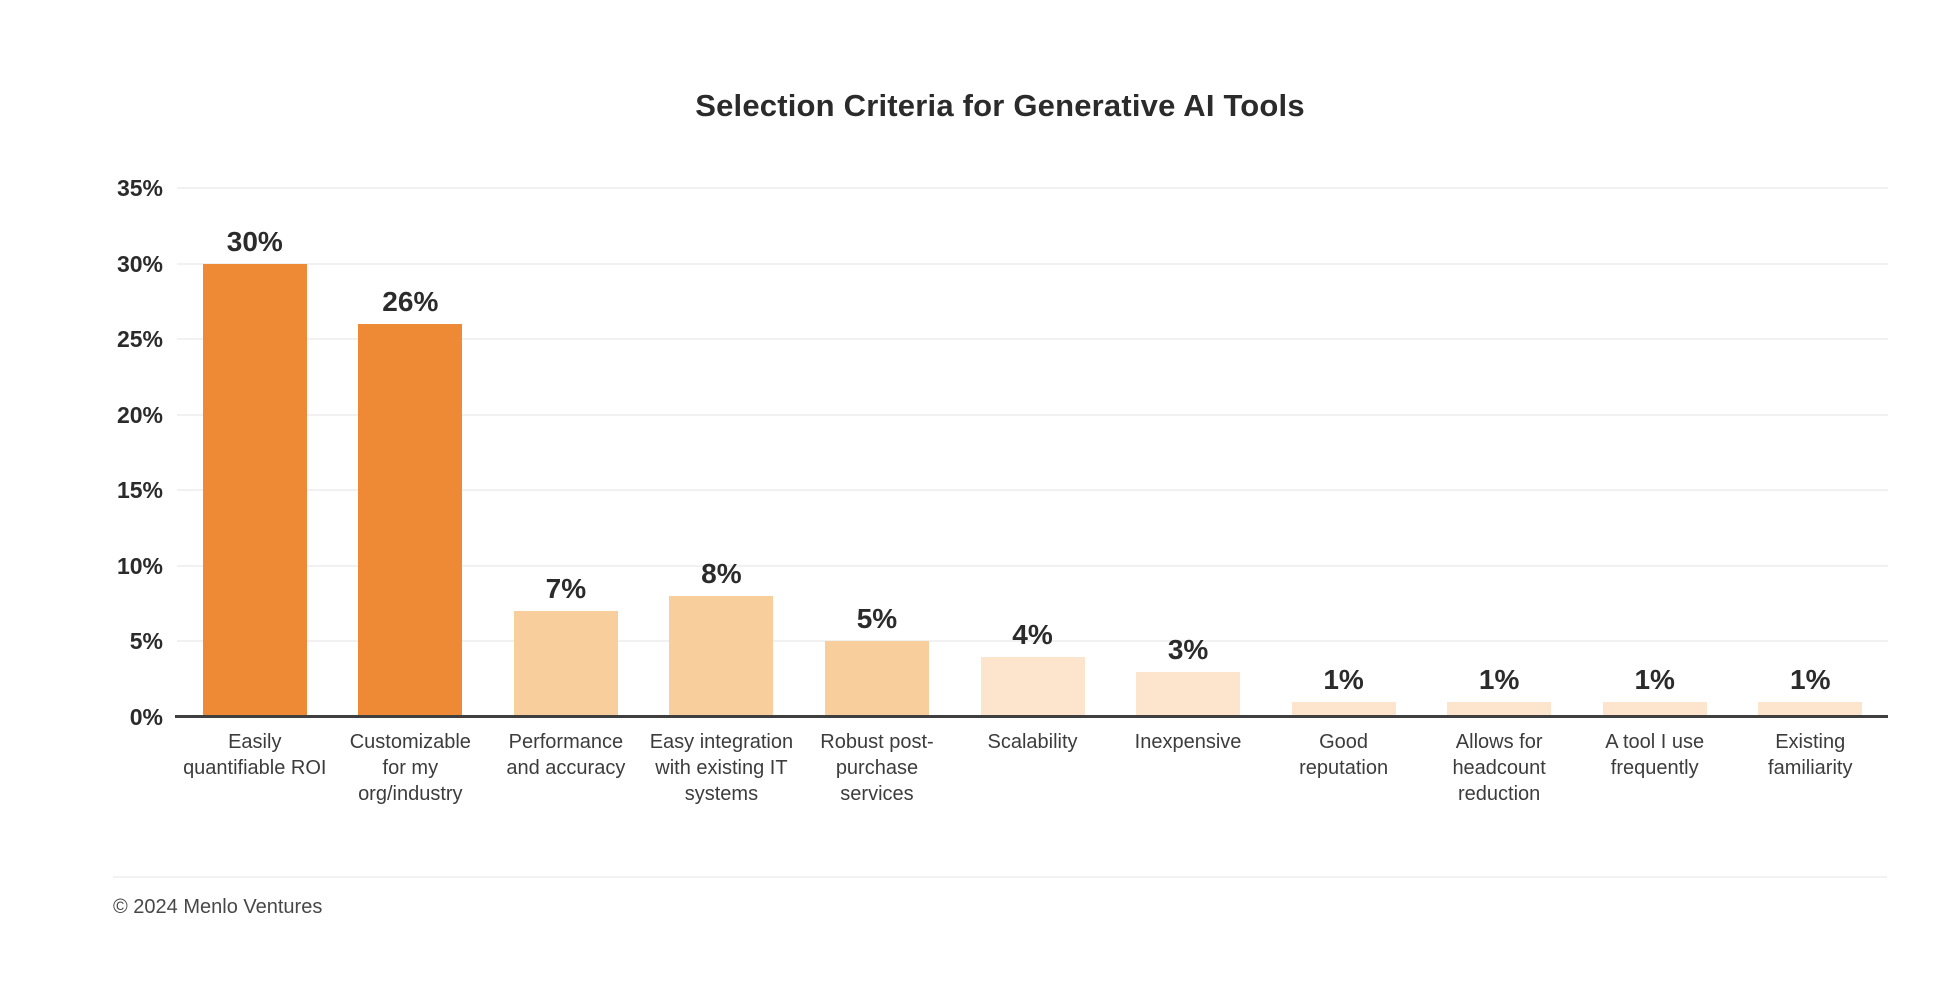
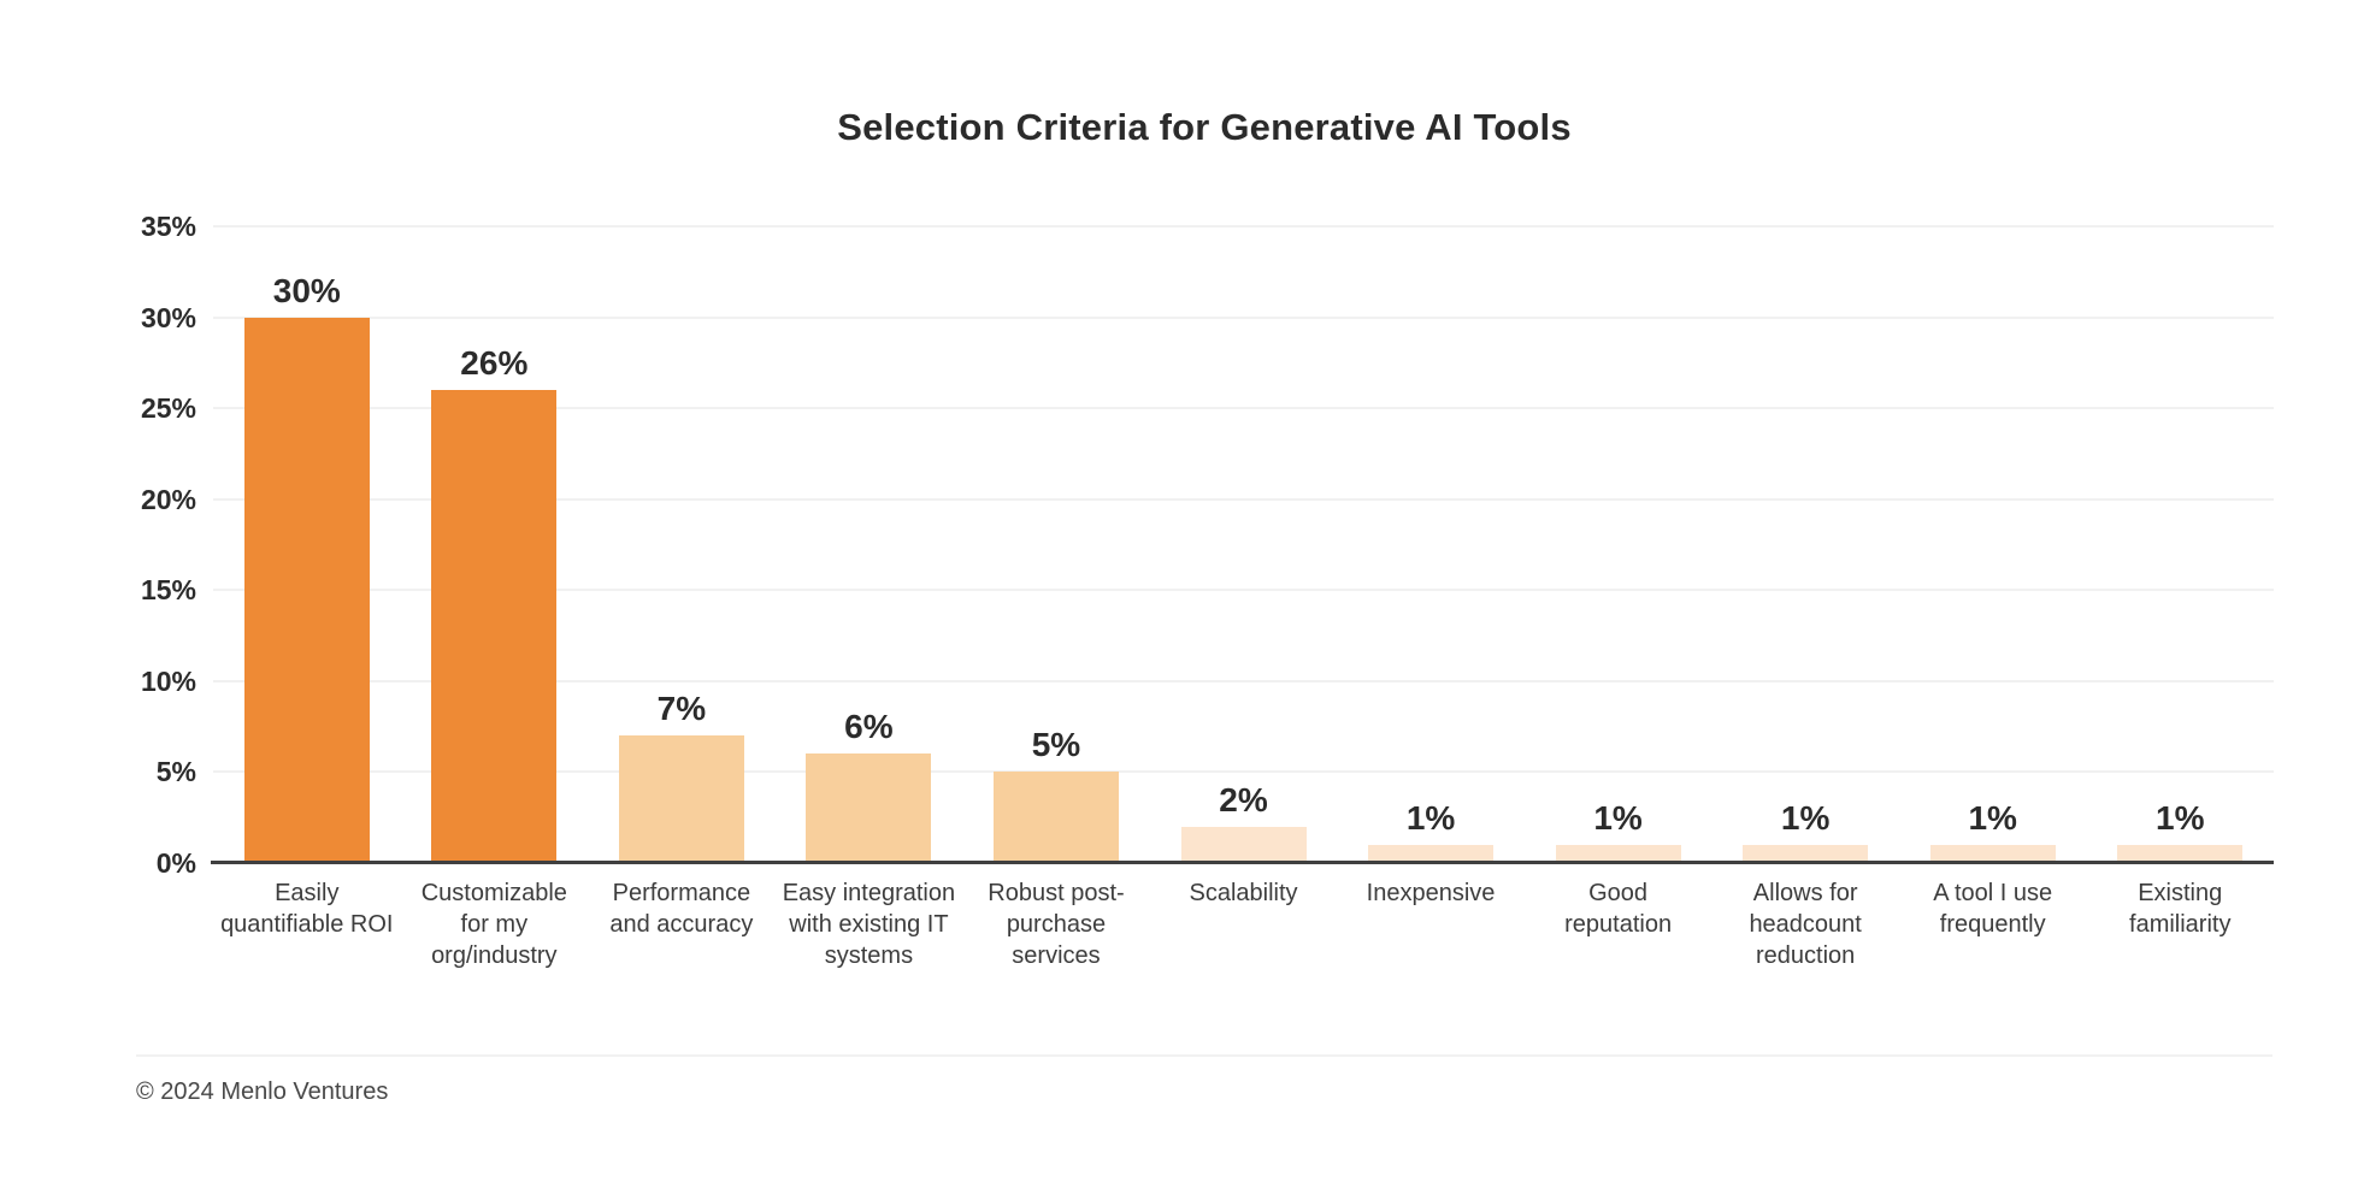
Easy integration with existing IT systems: 8% -> 6%
Scalability: 4% -> 2%
Inexpensive: 3% -> 1%
